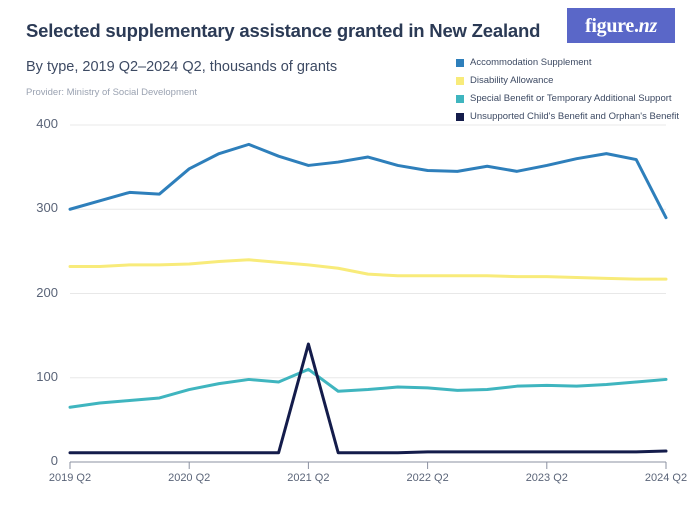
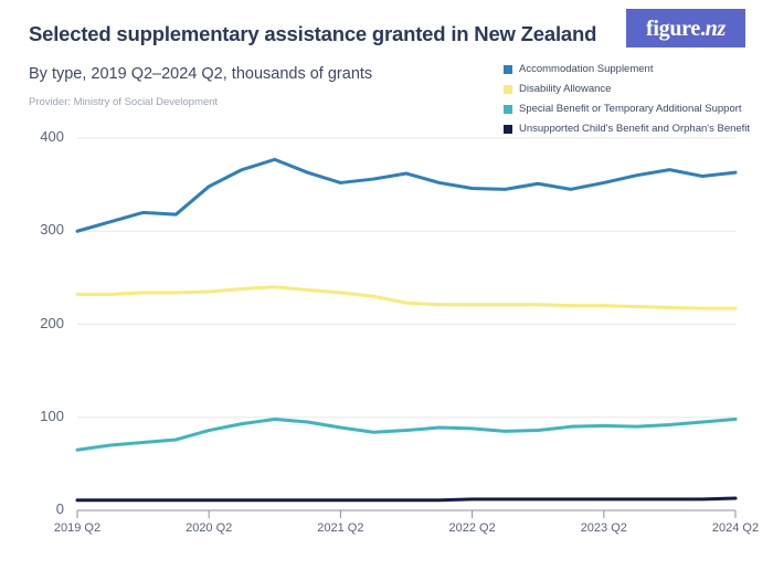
Special Benefit or Temporary Additional Support/2021 Q2: 110 -> 90
Unsupported Child's Benefit and Orphan's Benefit/2021 Q2: 140 -> 10
Accommodation Supplement/2024 Q2: 290 -> 360
